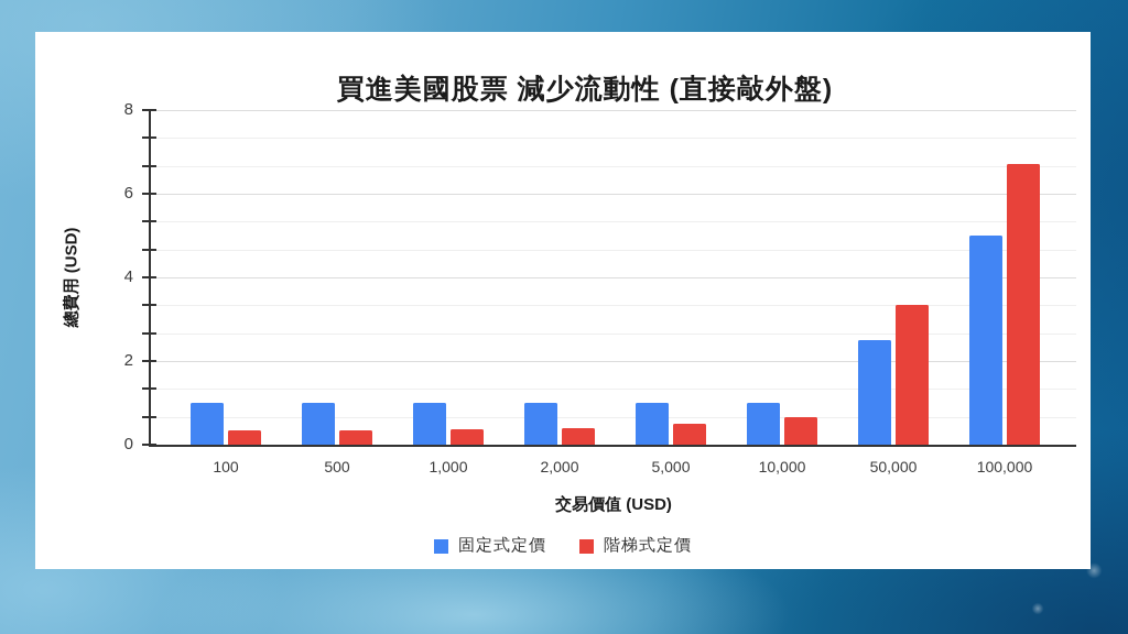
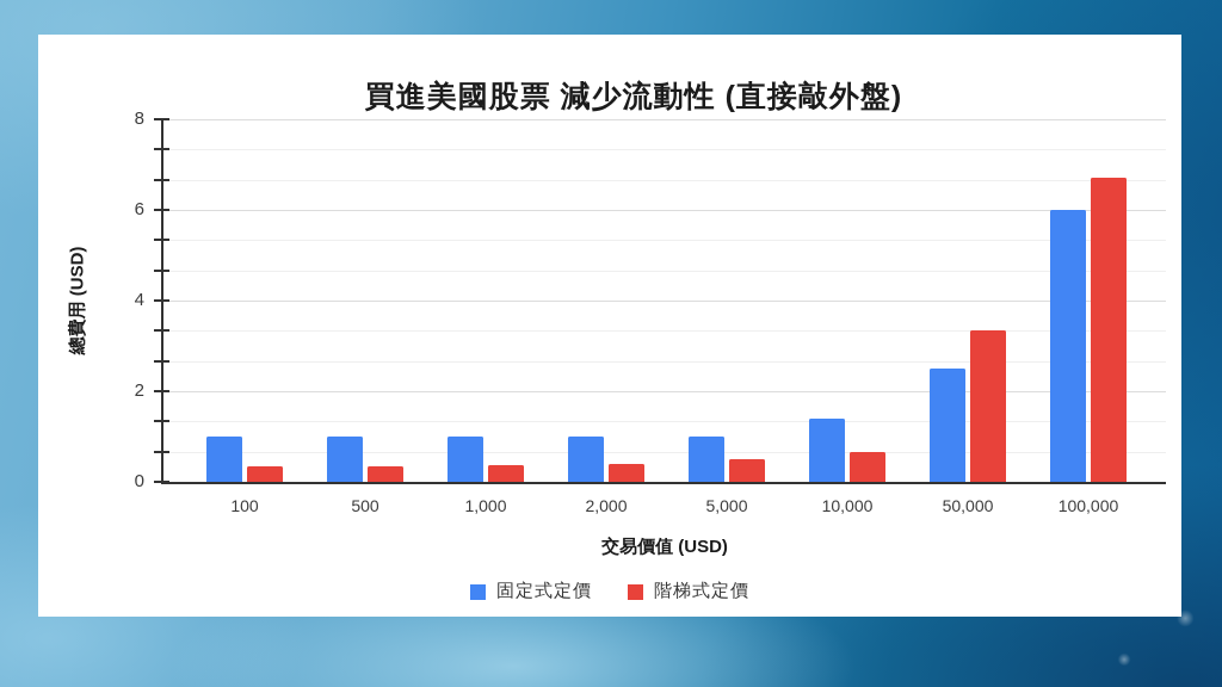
固定式定價/10,000: 1.0 -> 1.4
固定式定價/100,000: 5.0 -> 6.0
